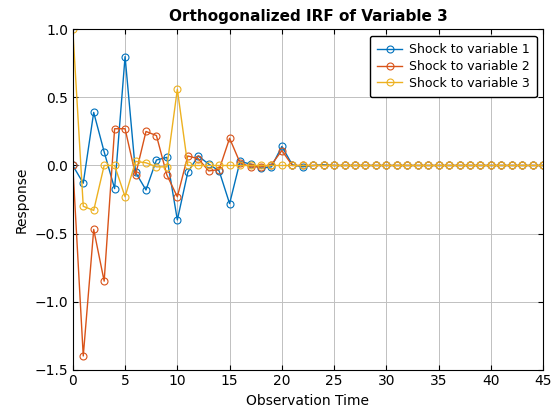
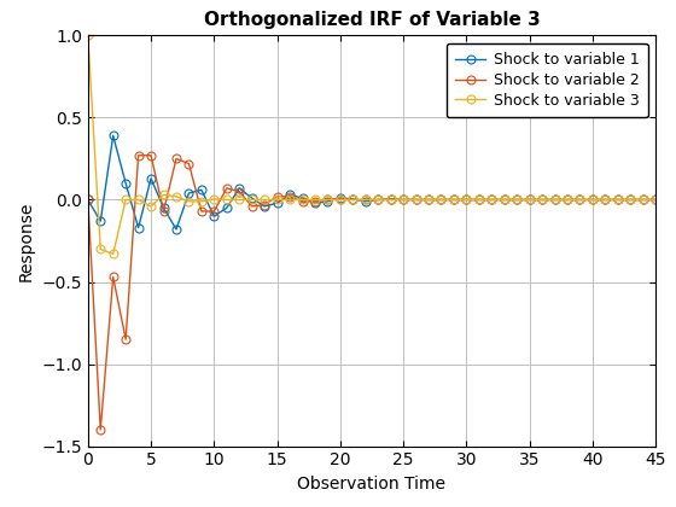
Shock to variable 1/5: 0.80 -> 0.13
Shock to variable 3/5: -0.23 -> -0.04
Shock to variable 1/10: -0.40 -> -0.10
Shock to variable 2/10: -0.23 -> -0.07
Shock to variable 3/10: 0.56 -> 0.01
Shock to variable 1/15: -0.28 -> -0.02
Shock to variable 2/15: 0.20 -> 0.02
Shock to variable 1/20: 0.14 -> 0.01
Shock to variable 2/20: 0.11 -> 0.01
